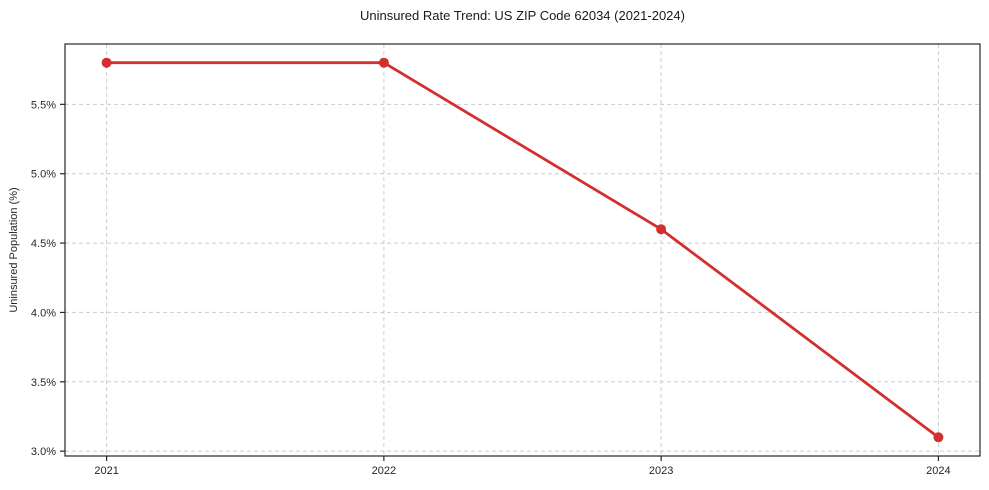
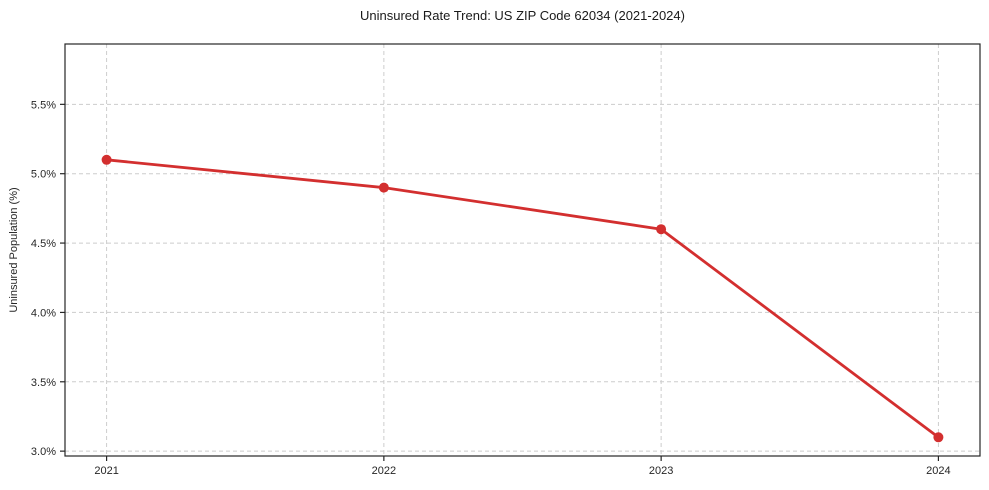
2021: 5.8% -> 5.1%
2022: 5.8% -> 4.9%
